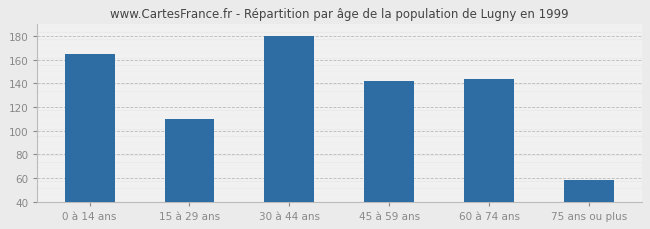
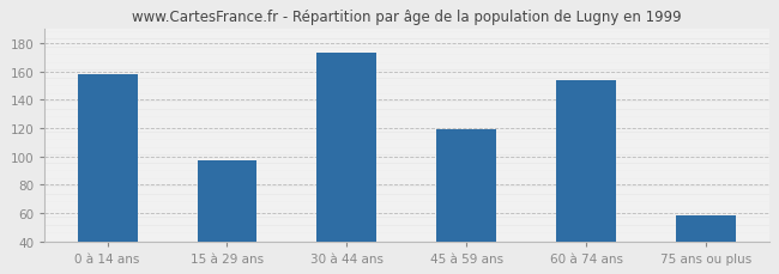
0 à 14 ans: 165 -> 158
15 à 29 ans: 110 -> 97
30 à 44 ans: 180 -> 173
45 à 59 ans: 142 -> 119
60 à 74 ans: 144 -> 154
